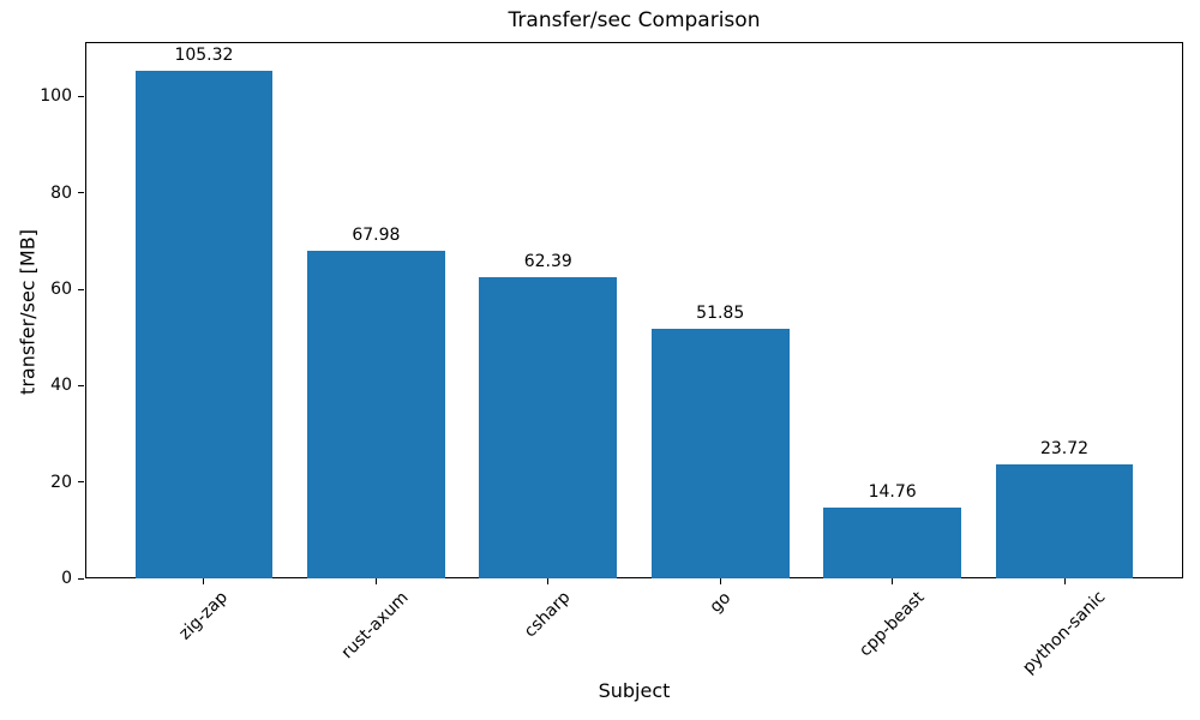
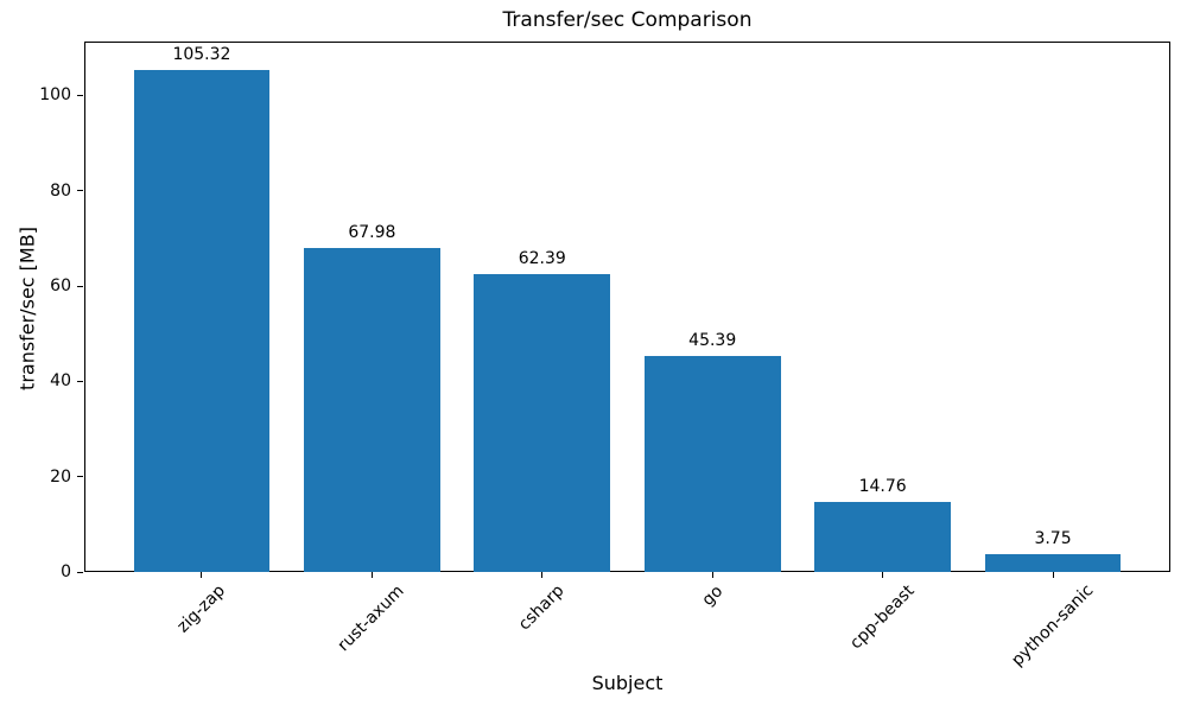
go: 51.85 -> 45.39
python-sanic: 23.72 -> 3.75
